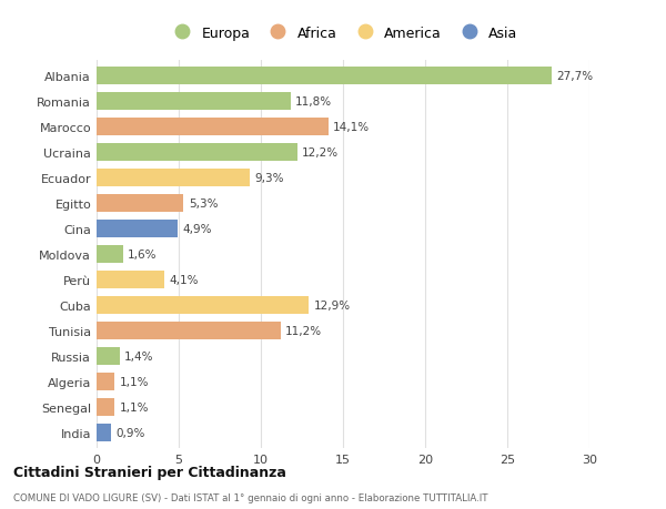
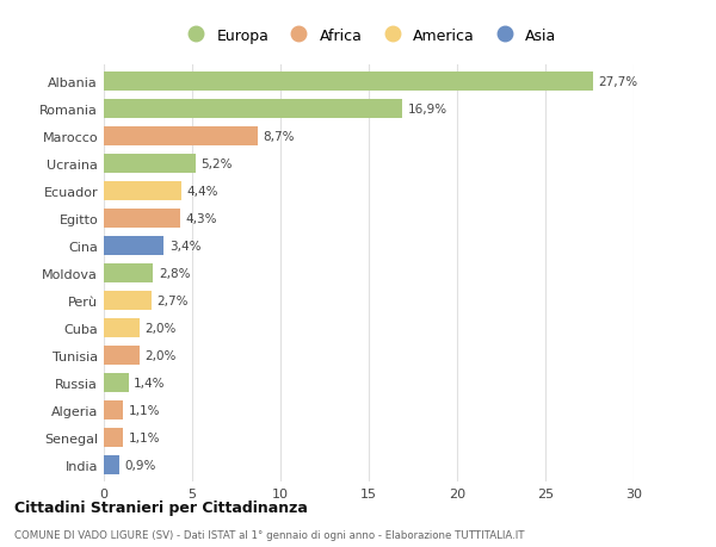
Romania: 11,8% -> 16,9%
Marocco: 14,1% -> 8,7%
Ucraina: 12,2% -> 5,2%
Ecuador: 9,3% -> 4,4%
Egitto: 5,3% -> 4,3%
Cina: 4,9% -> 3,4%
Moldova: 1,6% -> 2,8%
Perù: 4,1% -> 2,7%
Cuba: 12,9% -> 2,0%
Tunisia: 11,2% -> 2,0%
